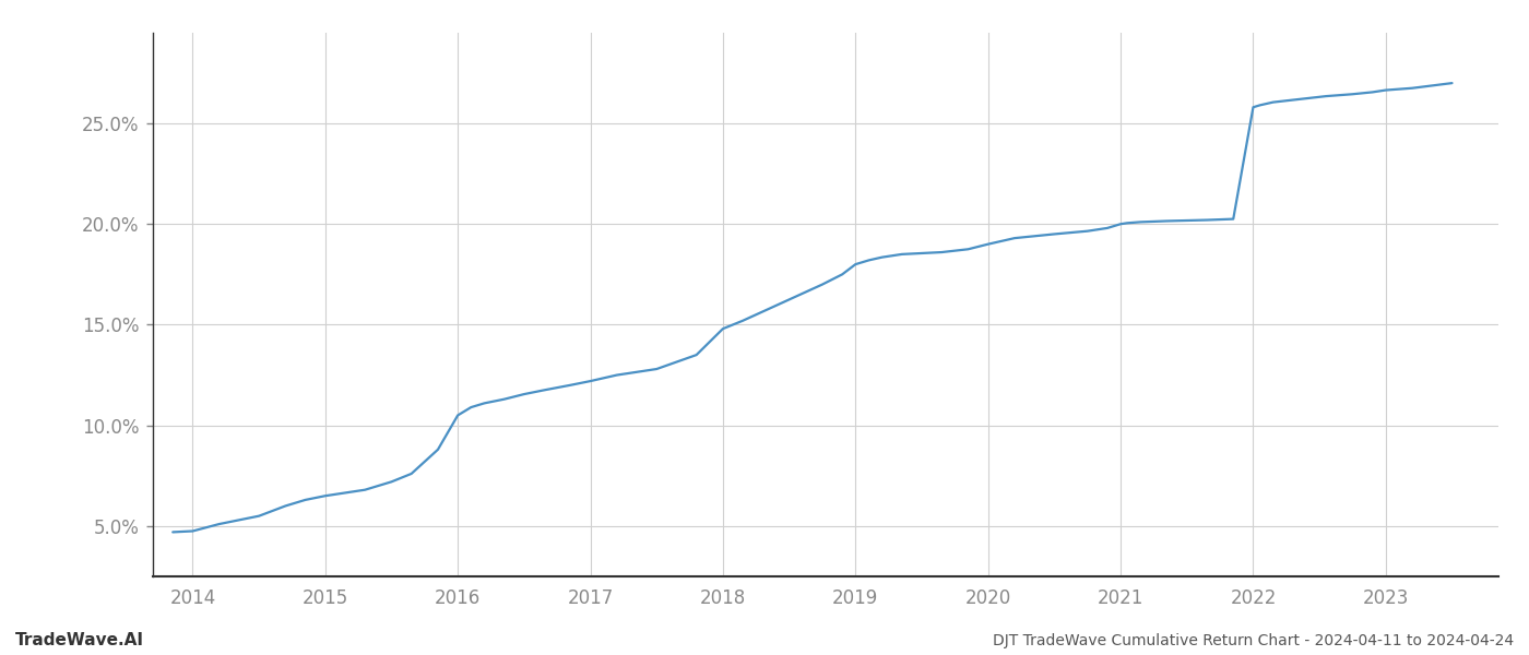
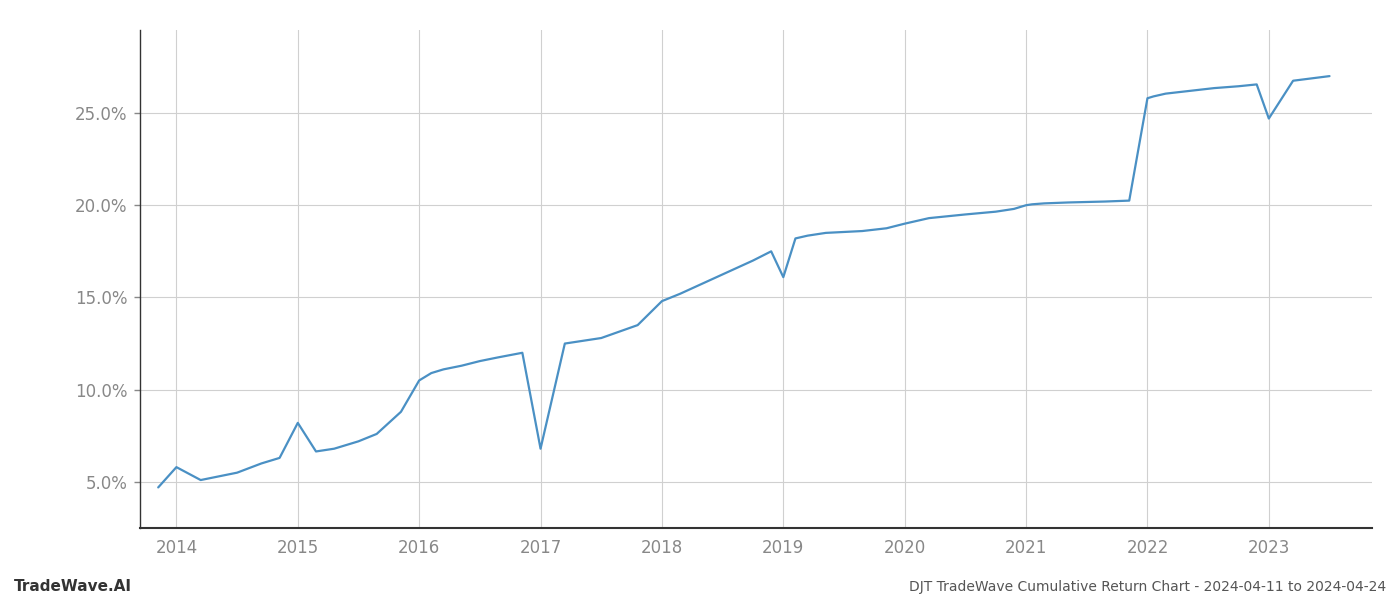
2014: 4.8% -> 5.8%
2015: 6.5% -> 8.2%
2017: 12.2% -> 6.8%
2019: 18.0% -> 16.1%
2023: 26.6% -> 24.7%
